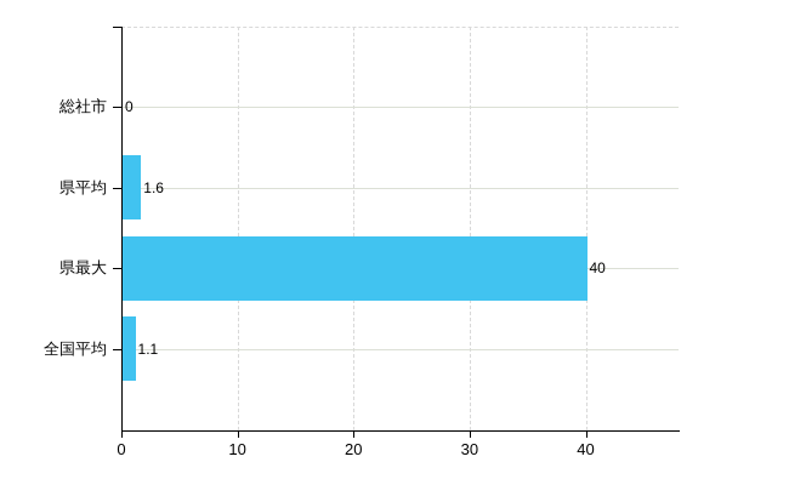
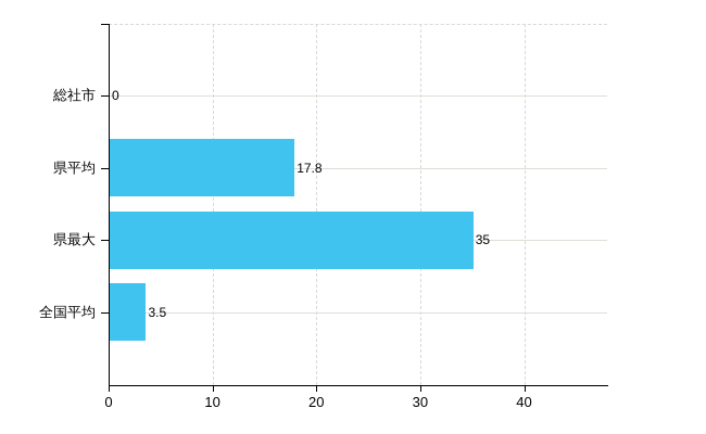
県平均: 1.6 -> 17.8
県最大: 40 -> 35
全国平均: 1.1 -> 3.5
